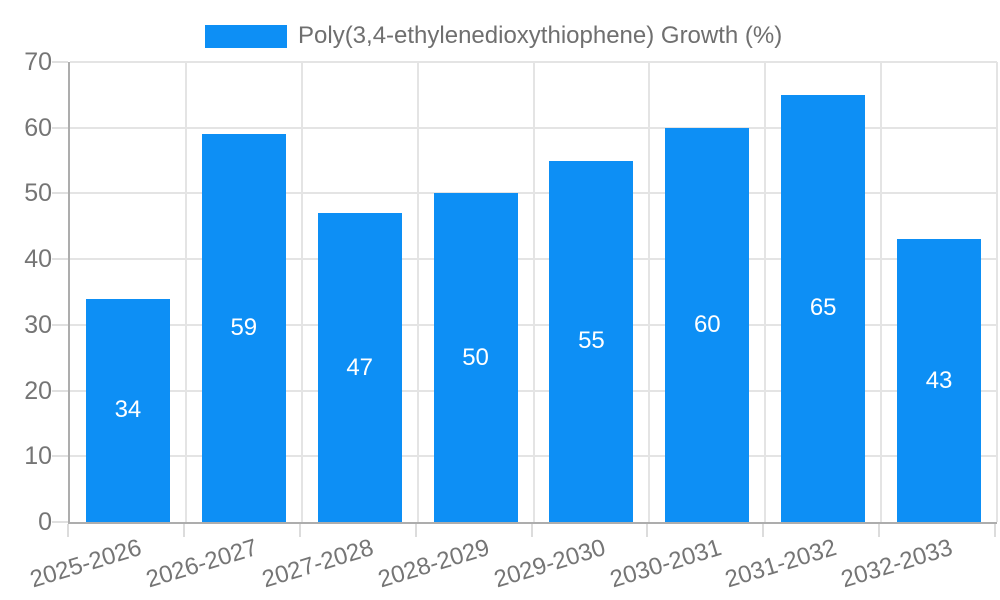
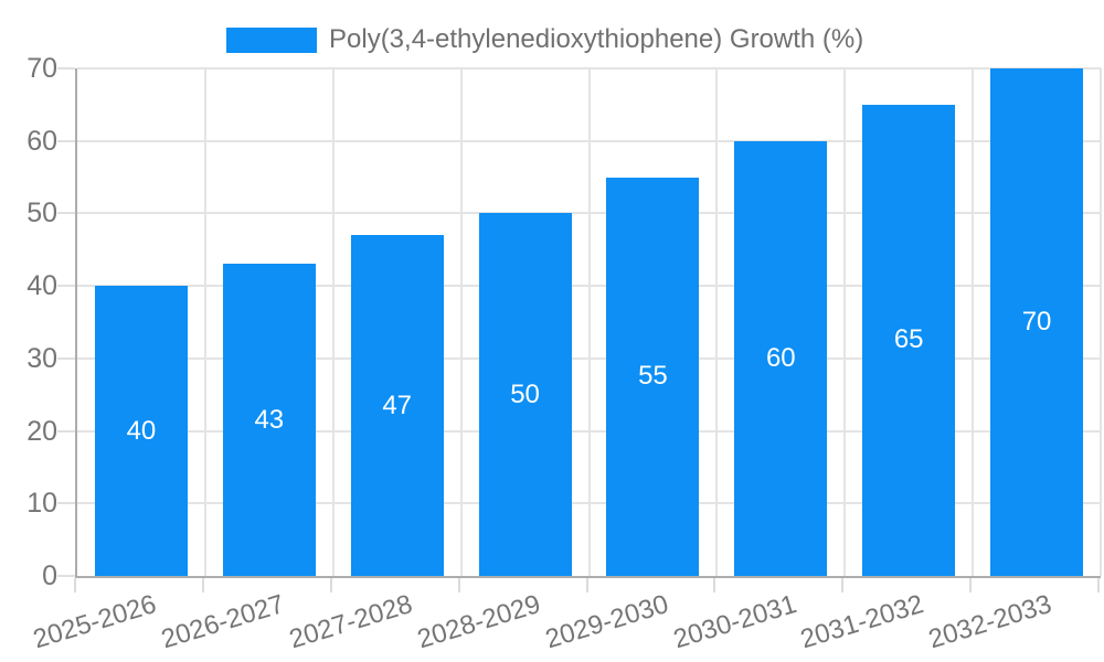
2025-2026: 34 -> 40
2026-2027: 59 -> 43
2032-2033: 43 -> 70
